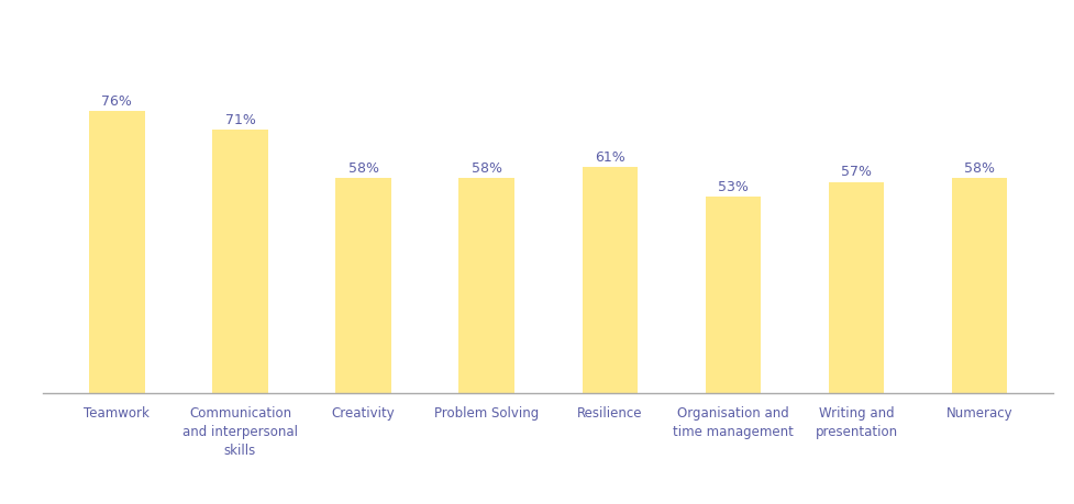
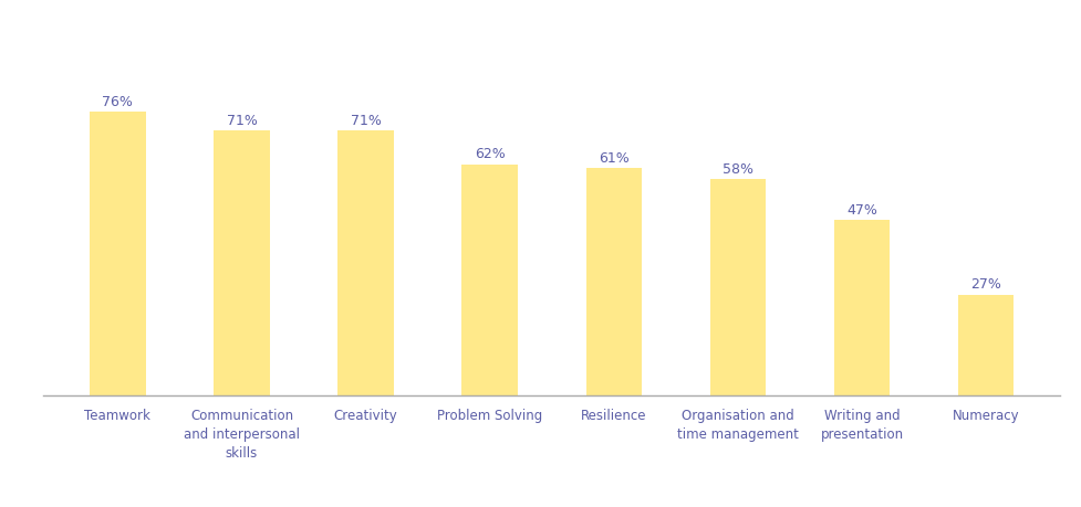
Creativity: 58% -> 71%
Problem Solving: 58% -> 62%
Organisation and time management: 53% -> 58%
Writing and presentation: 57% -> 47%
Numeracy: 58% -> 27%
